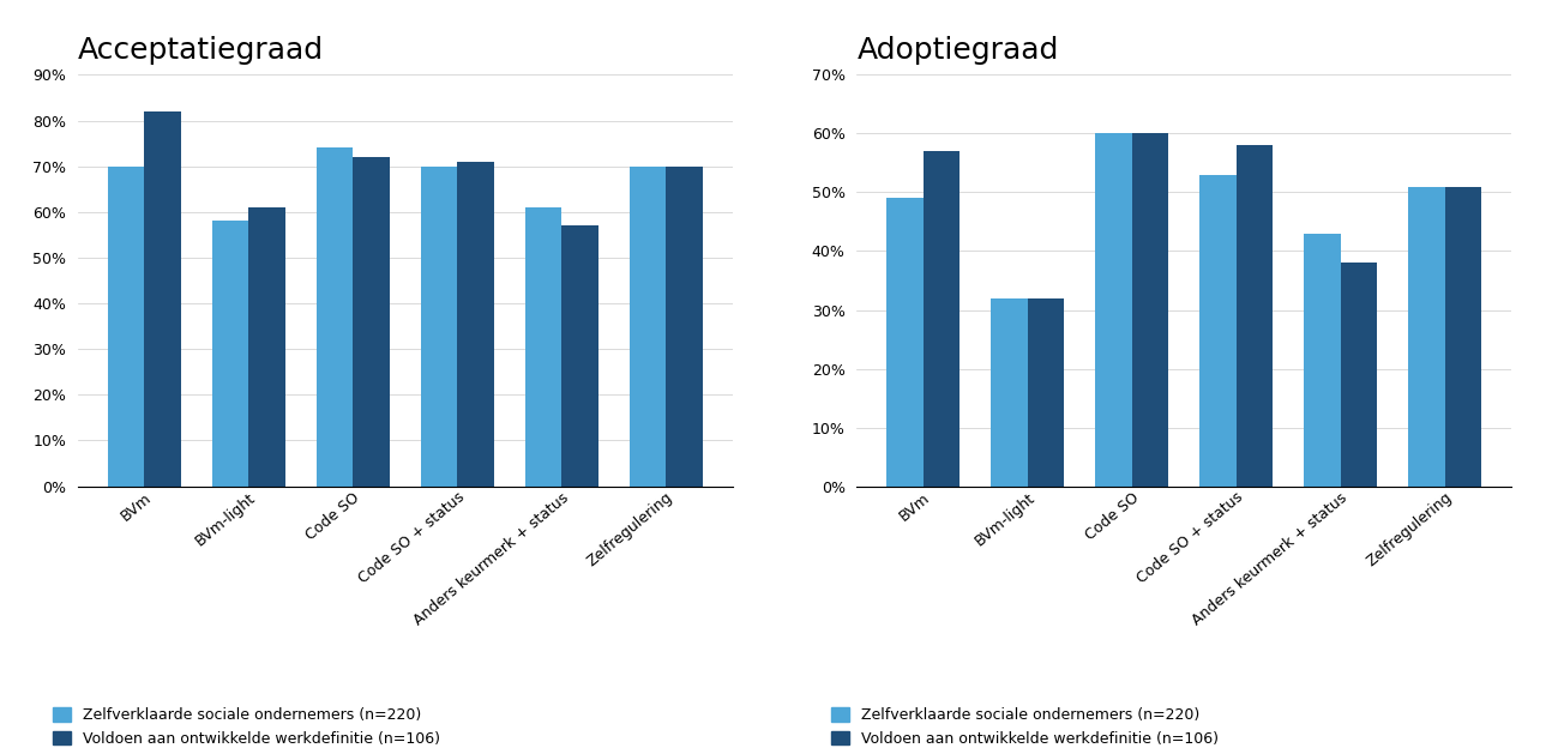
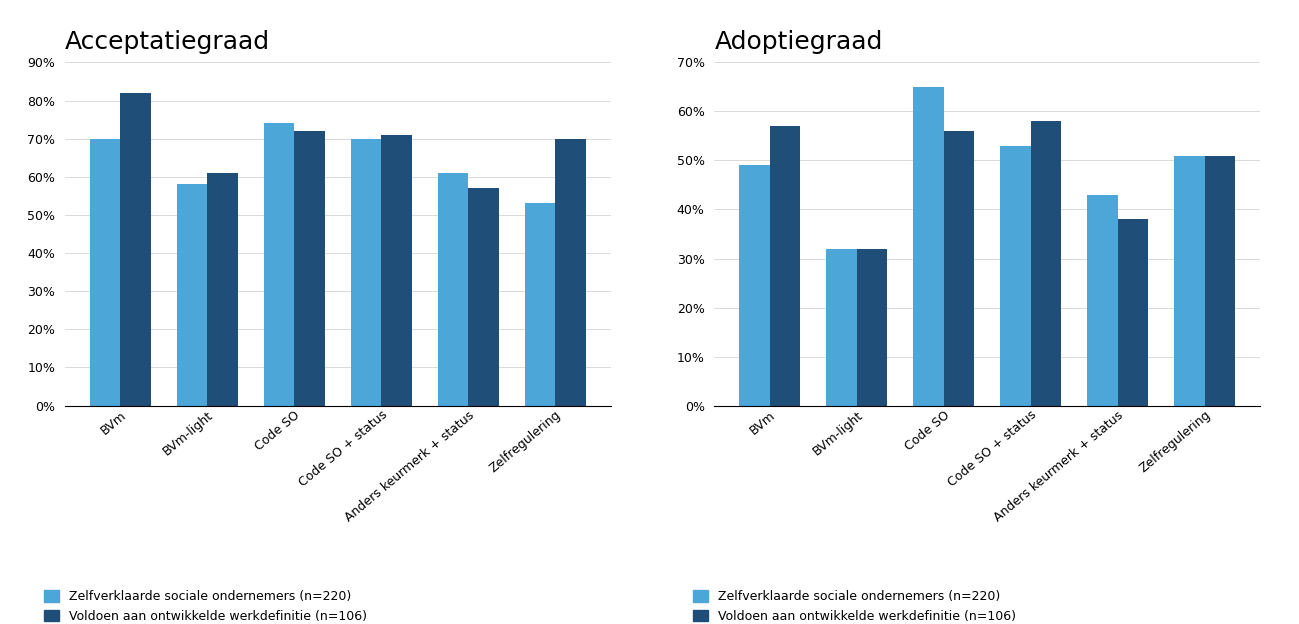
Acceptatiegraad/Zelfverklaarde sociale ondernemers (n=220)/Zelfregulering: 70% -> 53%
Adoptiegraad/Zelfverklaarde sociale ondernemers (n=220)/Code SO: 60% -> 65%
Adoptiegraad/Voldoen aan ontwikkelde werkdefinitie (n=106)/Code SO: 60% -> 56%
